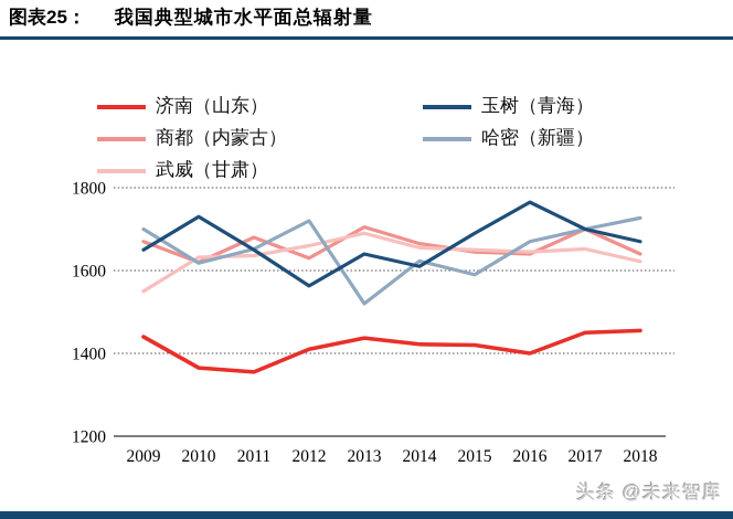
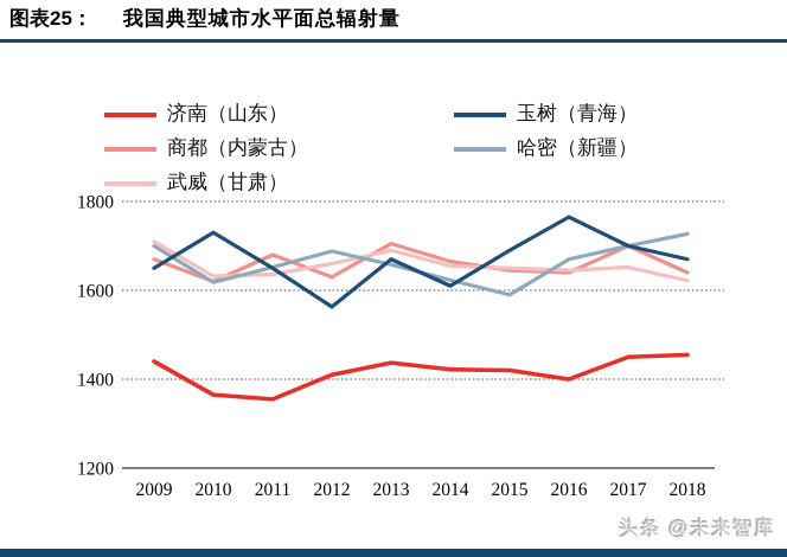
武威（甘肃）/2009: 1550 -> 1710
哈密（新疆）/2012: 1720 -> 1690
玉树（青海）/2013: 1640 -> 1670
哈密（新疆）/2013: 1520 -> 1660
